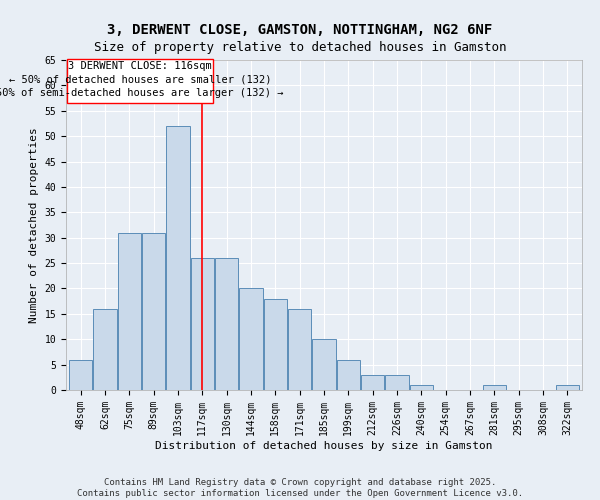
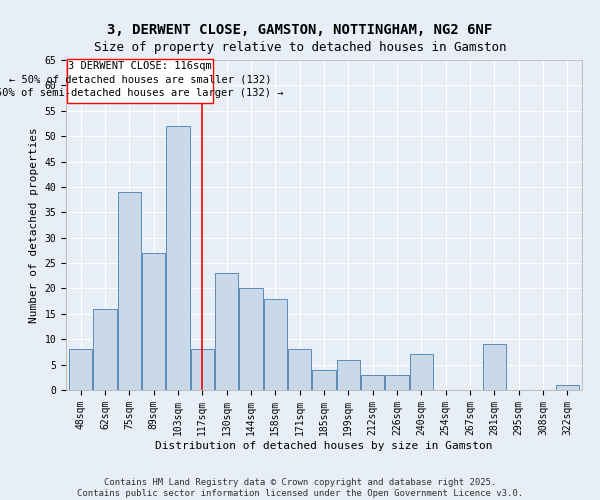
48sqm: 6 -> 8
75sqm: 31 -> 39
89sqm: 31 -> 27
117sqm: 26 -> 8
130sqm: 26 -> 23
171sqm: 16 -> 8
185sqm: 10 -> 4
240sqm: 1 -> 7
281sqm: 1 -> 9
